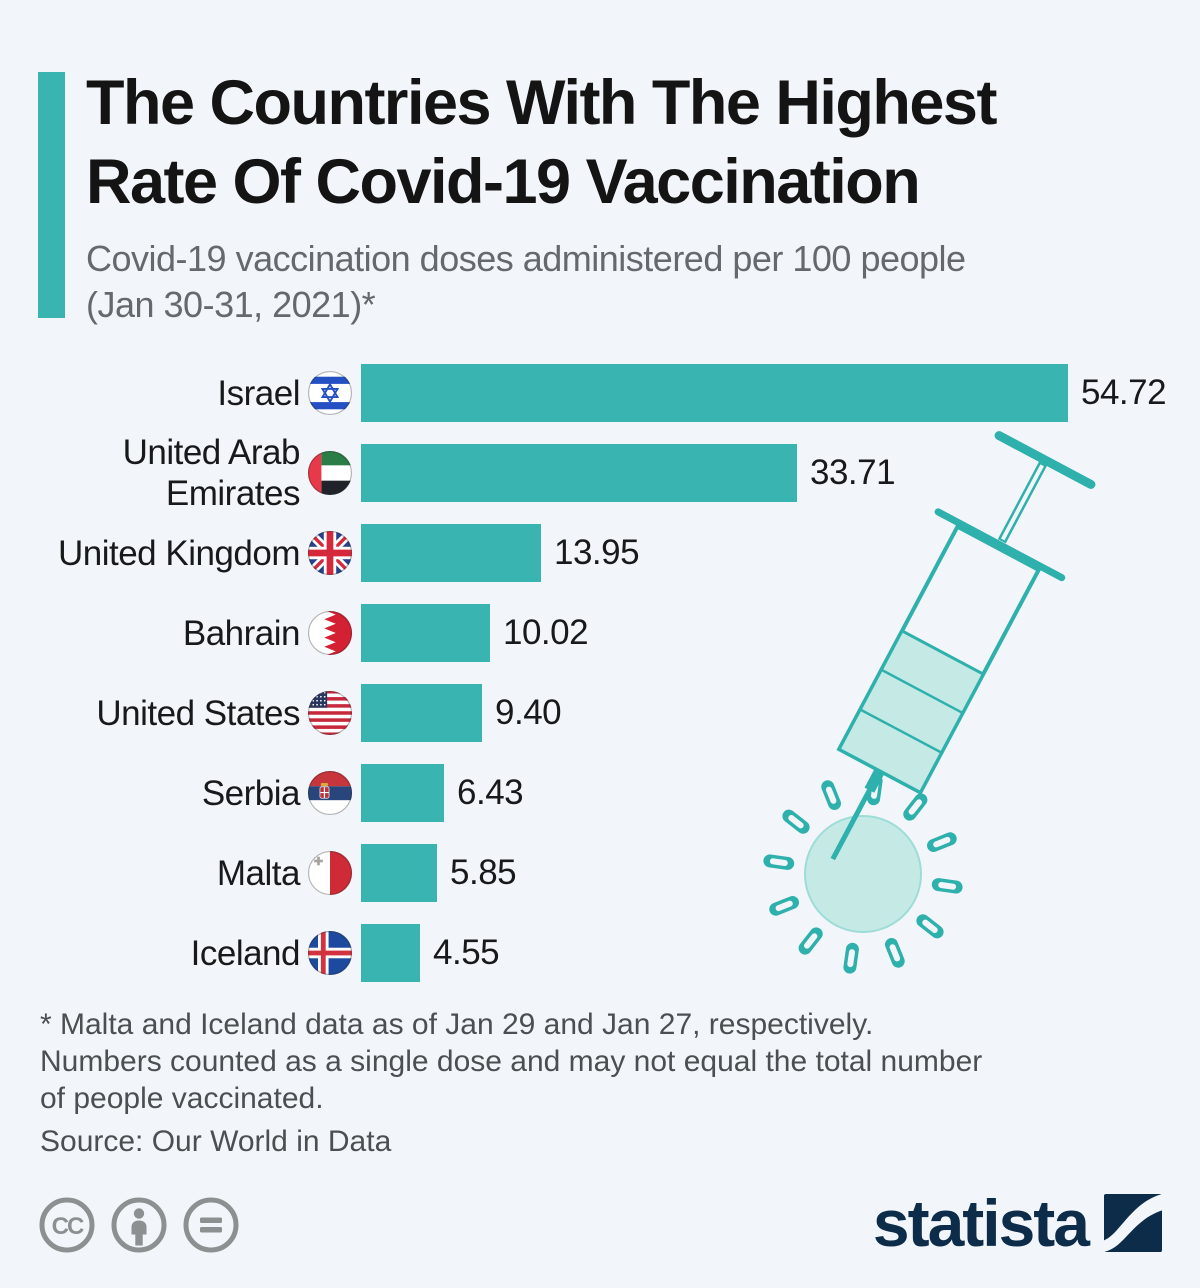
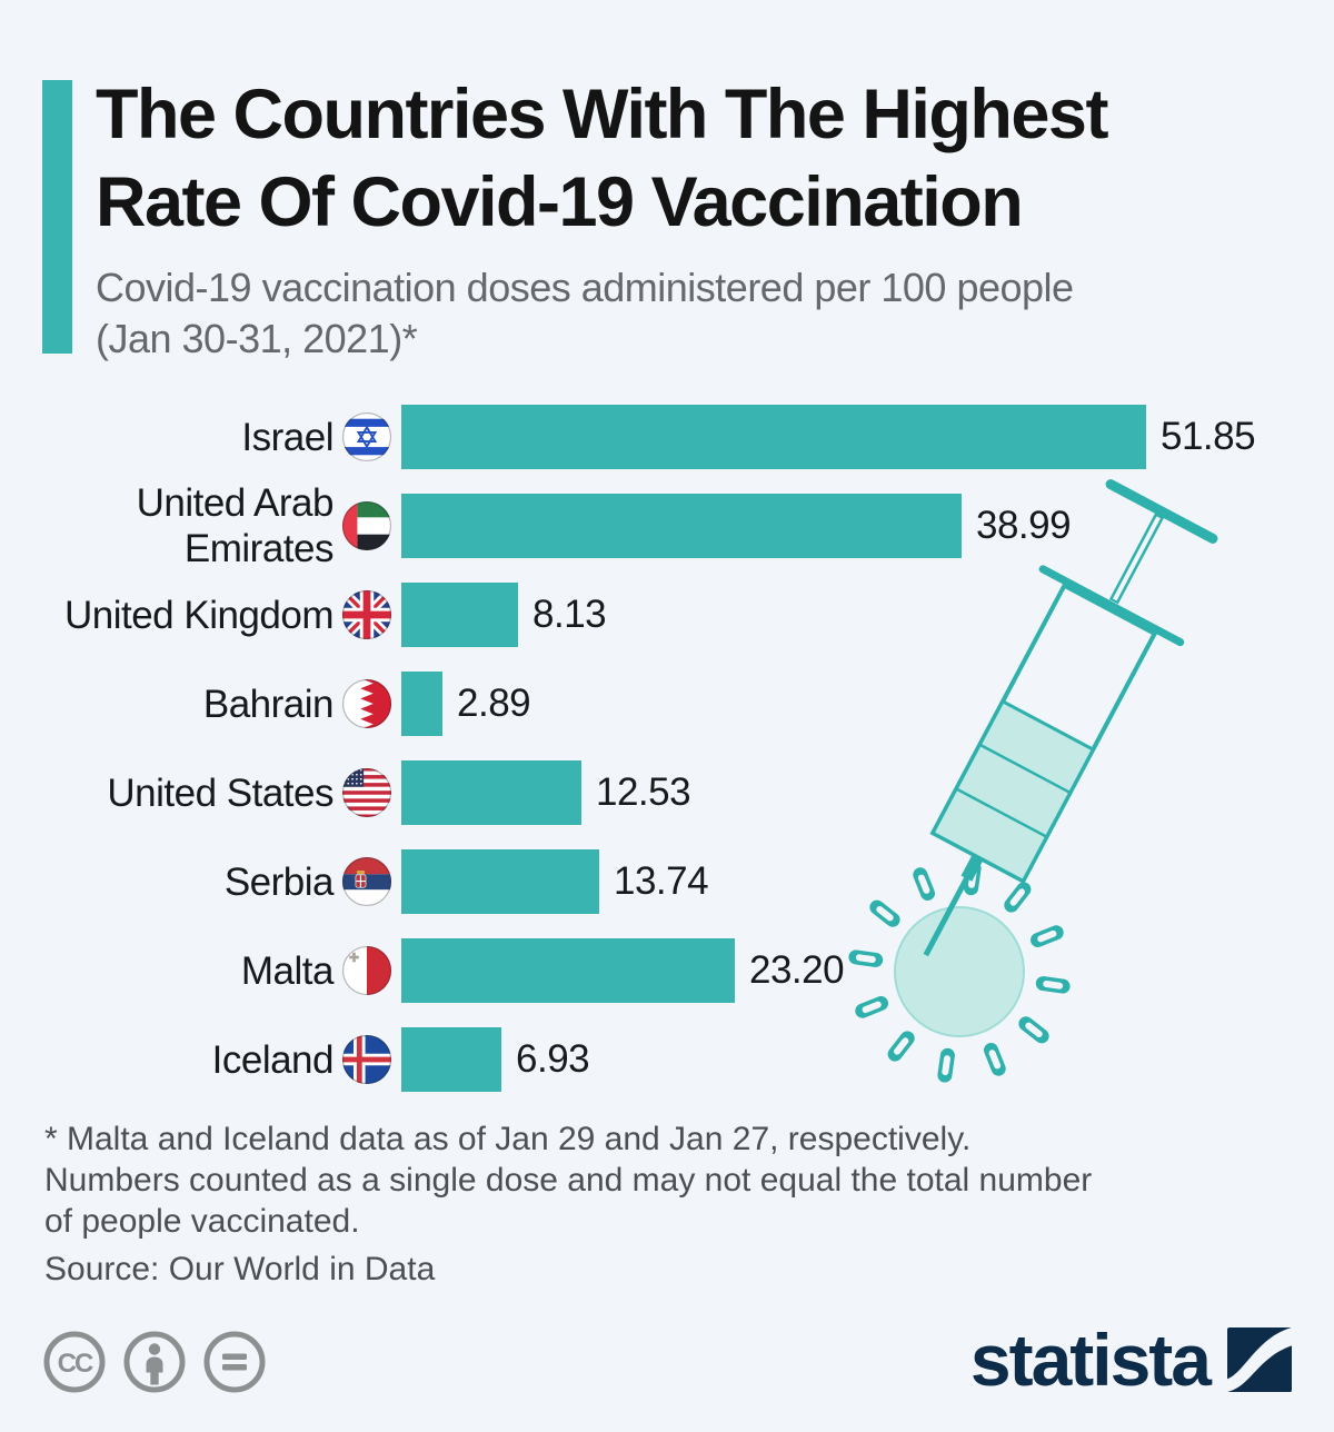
Israel: 54.72 -> 51.85
United Arab Emirates: 33.71 -> 38.99
United Kingdom: 13.95 -> 8.13
Bahrain: 10.02 -> 2.89
United States: 9.40 -> 12.53
Serbia: 6.43 -> 13.74
Malta: 5.85 -> 23.20
Iceland: 4.55 -> 6.93
